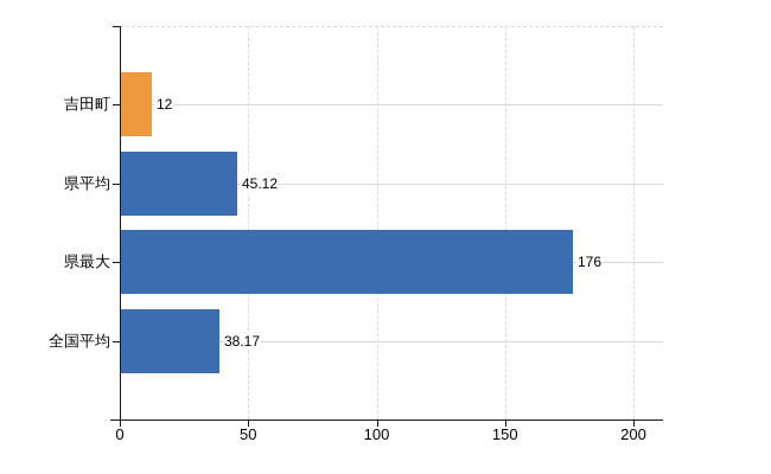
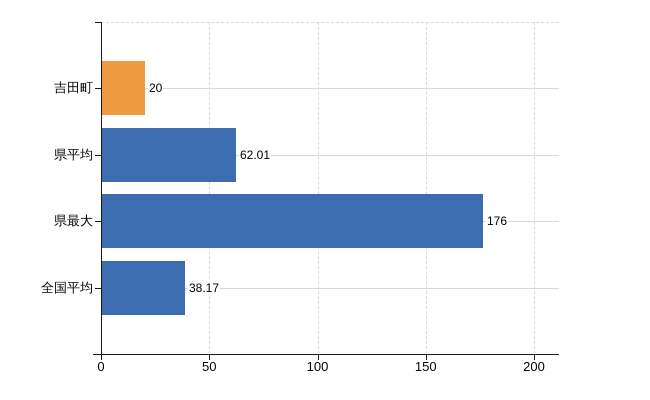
吉田町: 12 -> 20
県平均: 45.12 -> 62.01
